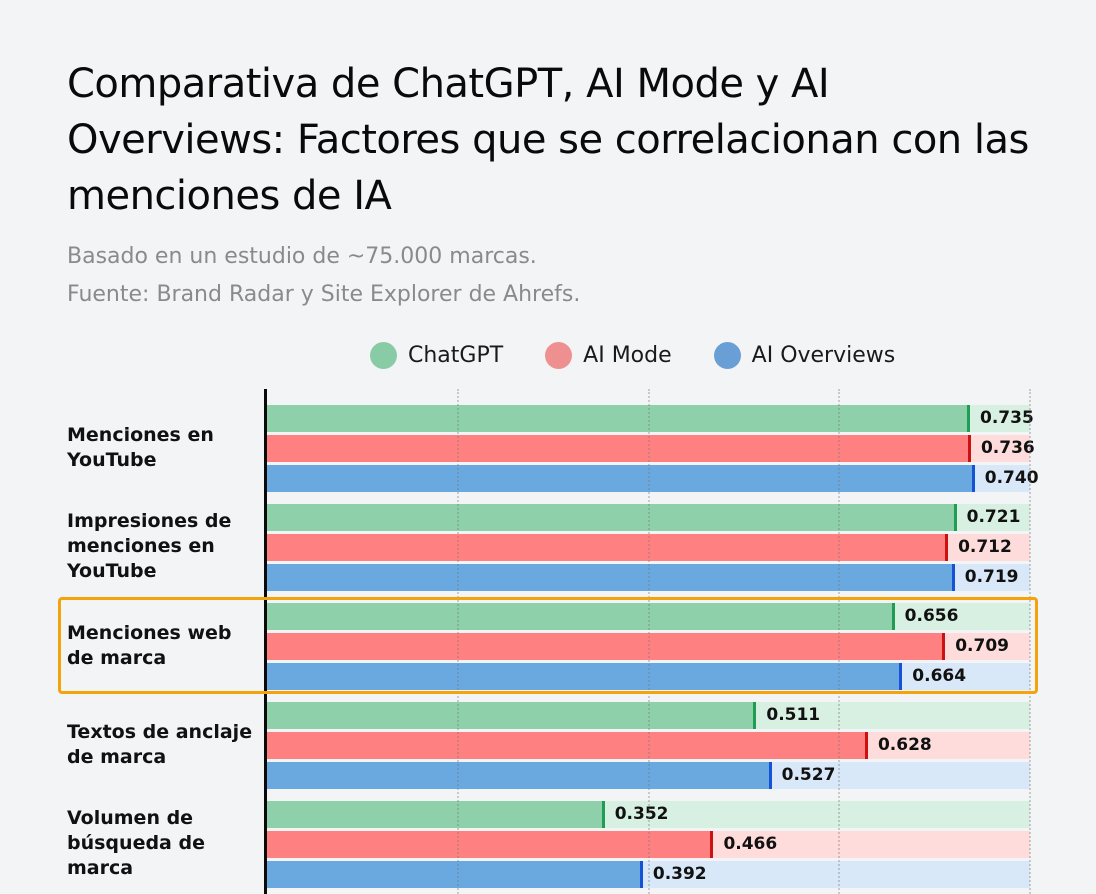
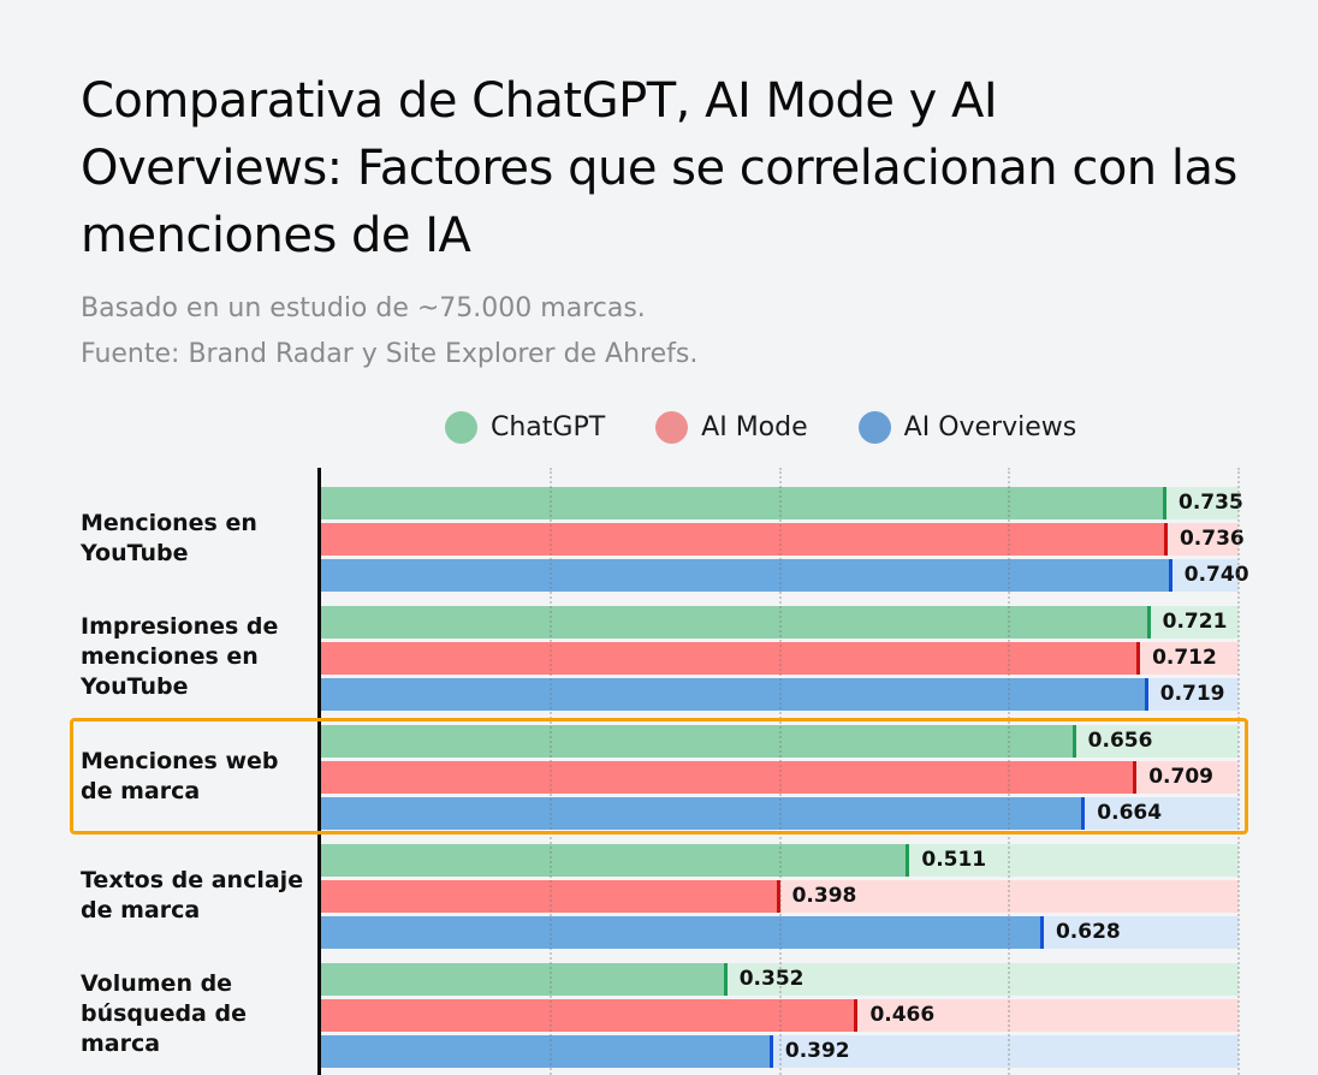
AI Mode/Textos de anclaje de marca: 0.628 -> 0.398
AI Overviews/Textos de anclaje de marca: 0.527 -> 0.628
